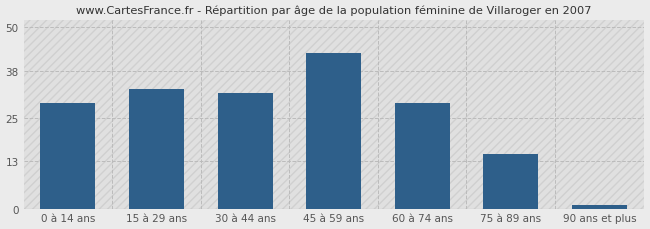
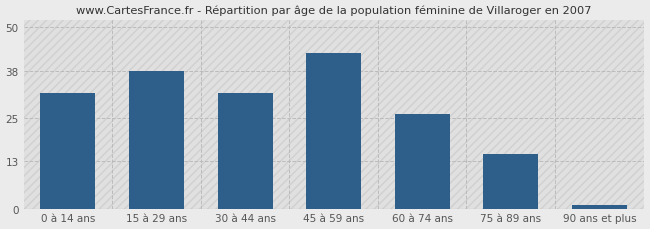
0 à 14 ans: 29 -> 32
15 à 29 ans: 33 -> 38
60 à 74 ans: 29 -> 26
